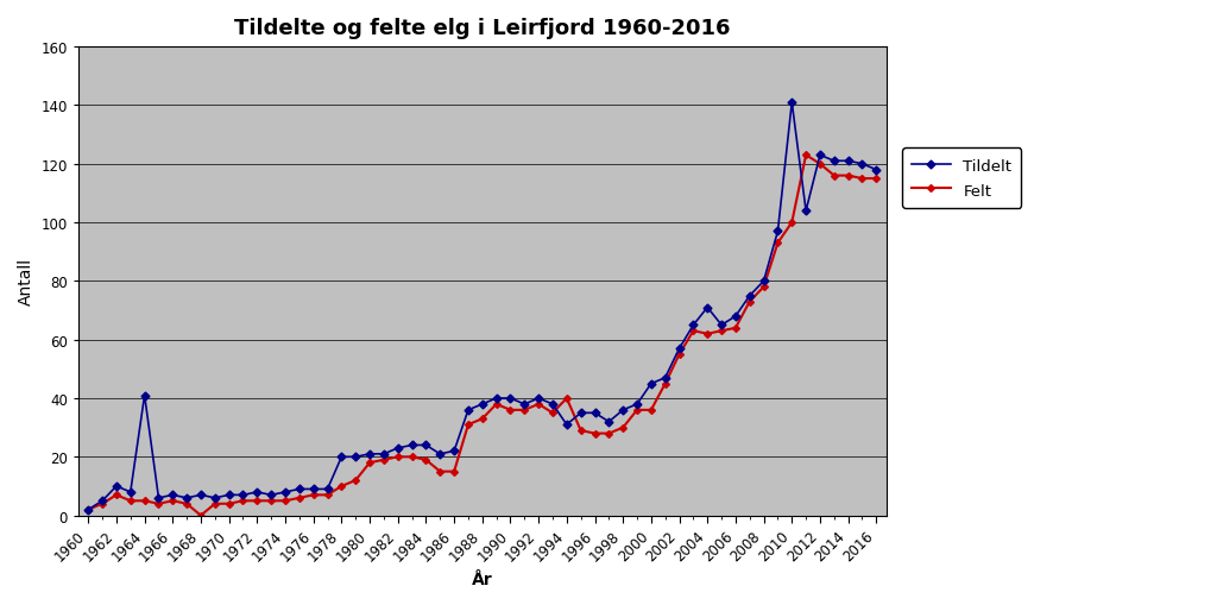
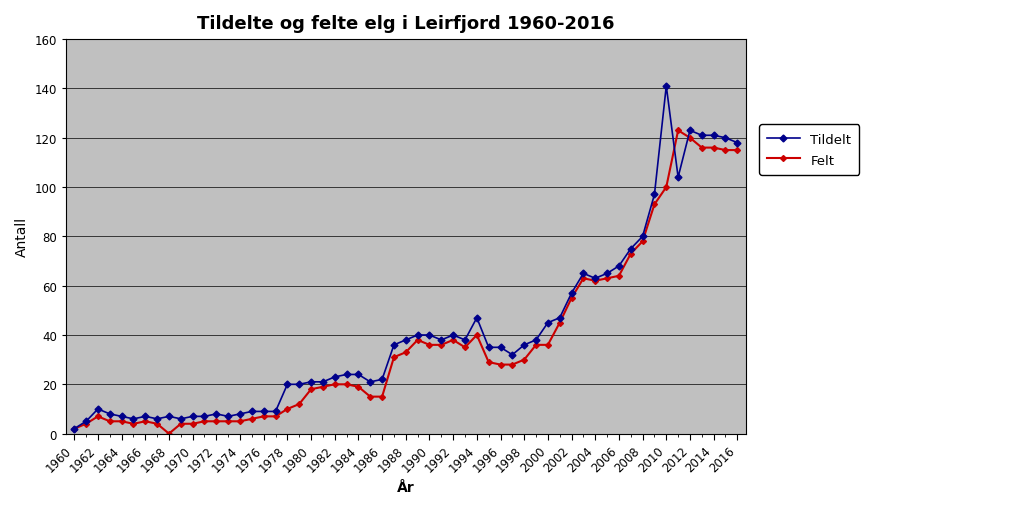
Tildelt/1964: 41 -> 7
Tildelt/1994: 31 -> 47
Tildelt/2004: 71 -> 63
